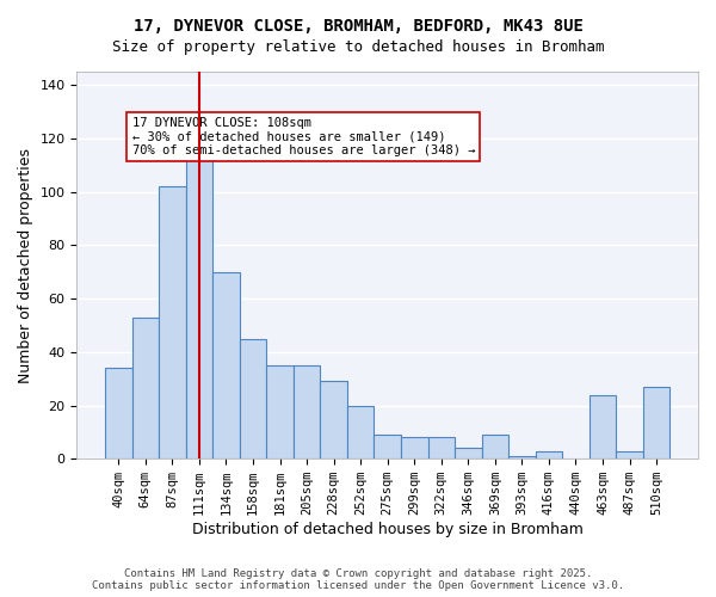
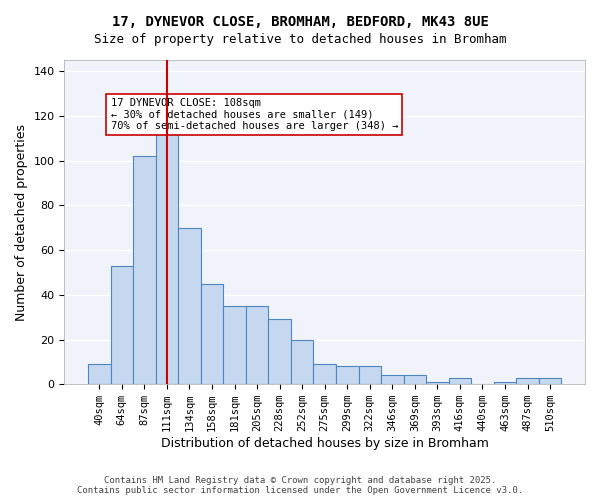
40sqm: 34 -> 9
369sqm: 9 -> 4
463sqm: 24 -> 1
510sqm: 27 -> 3
